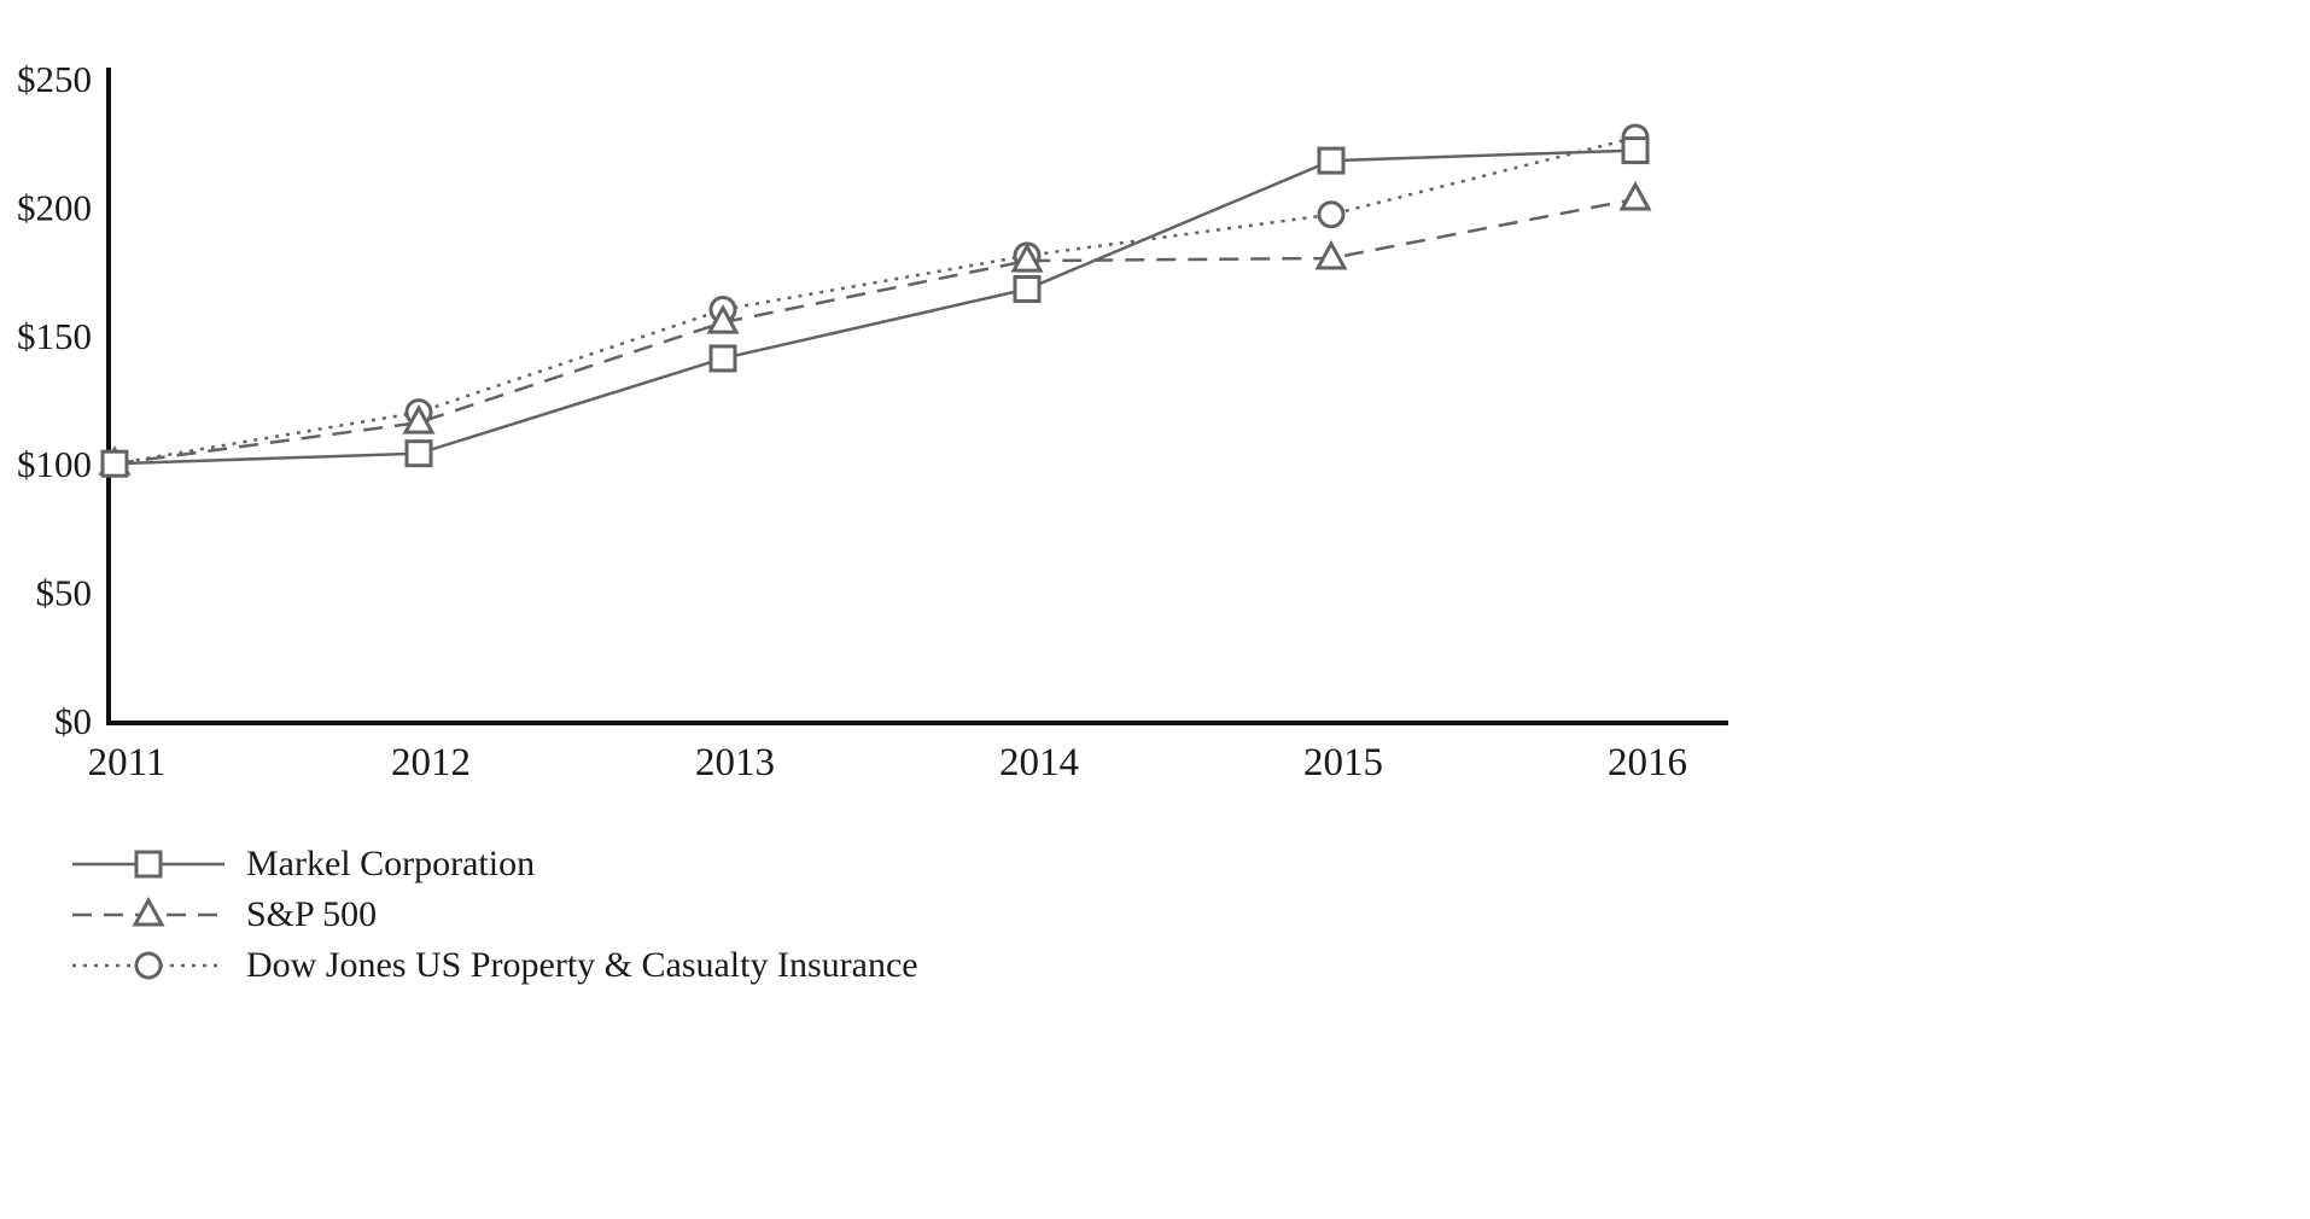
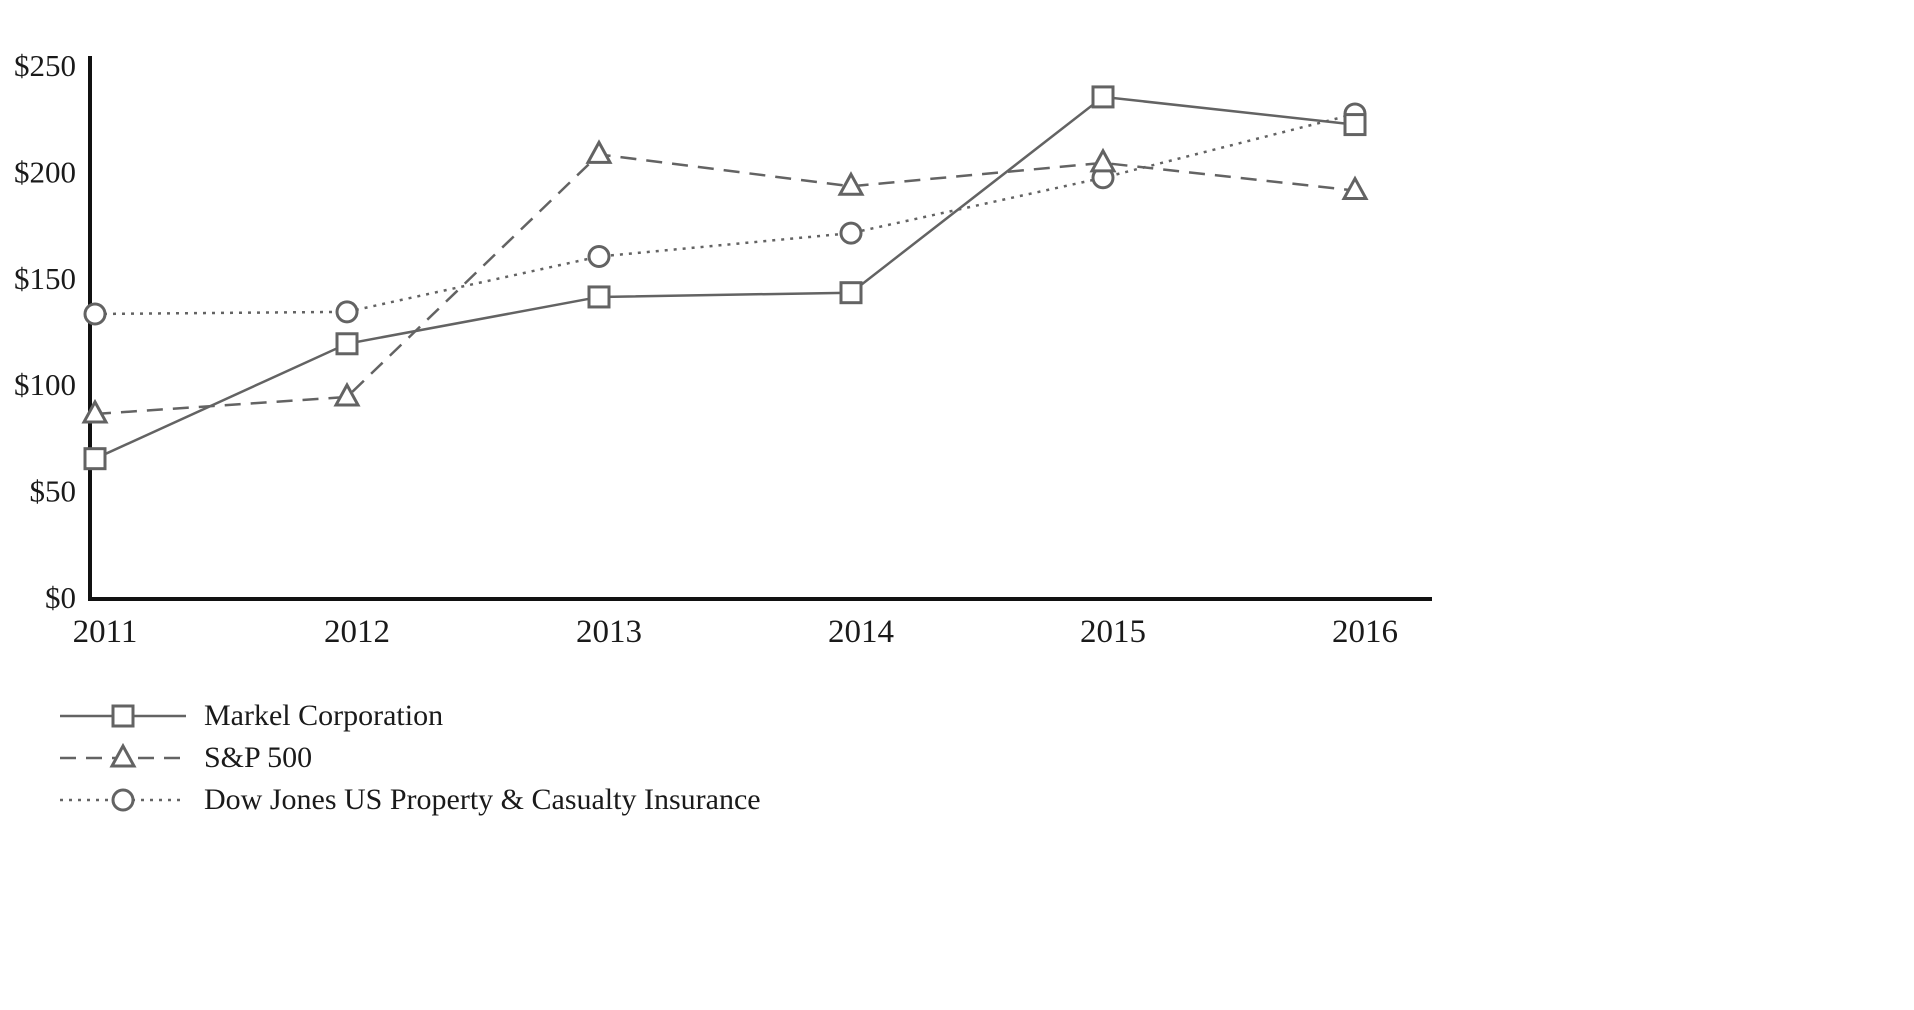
Markel Corporation/2011: $100 -> $65
S&P 500/2011: $100 -> $86
Dow Jones US Property & Casualty Insurance/2011: $100 -> $133
Markel Corporation/2012: $104 -> $119
S&P 500/2012: $116 -> $94
Dow Jones US Property & Casualty Insurance/2012: $120 -> $134
S&P 500/2013: $155 -> $208
Markel Corporation/2014: $168 -> $143
S&P 500/2014: $179 -> $193
Dow Jones US Property & Casualty Insurance/2014: $181 -> $171
Markel Corporation/2015: $218 -> $235
S&P 500/2015: $180 -> $204
S&P 500/2016: $203 -> $191
